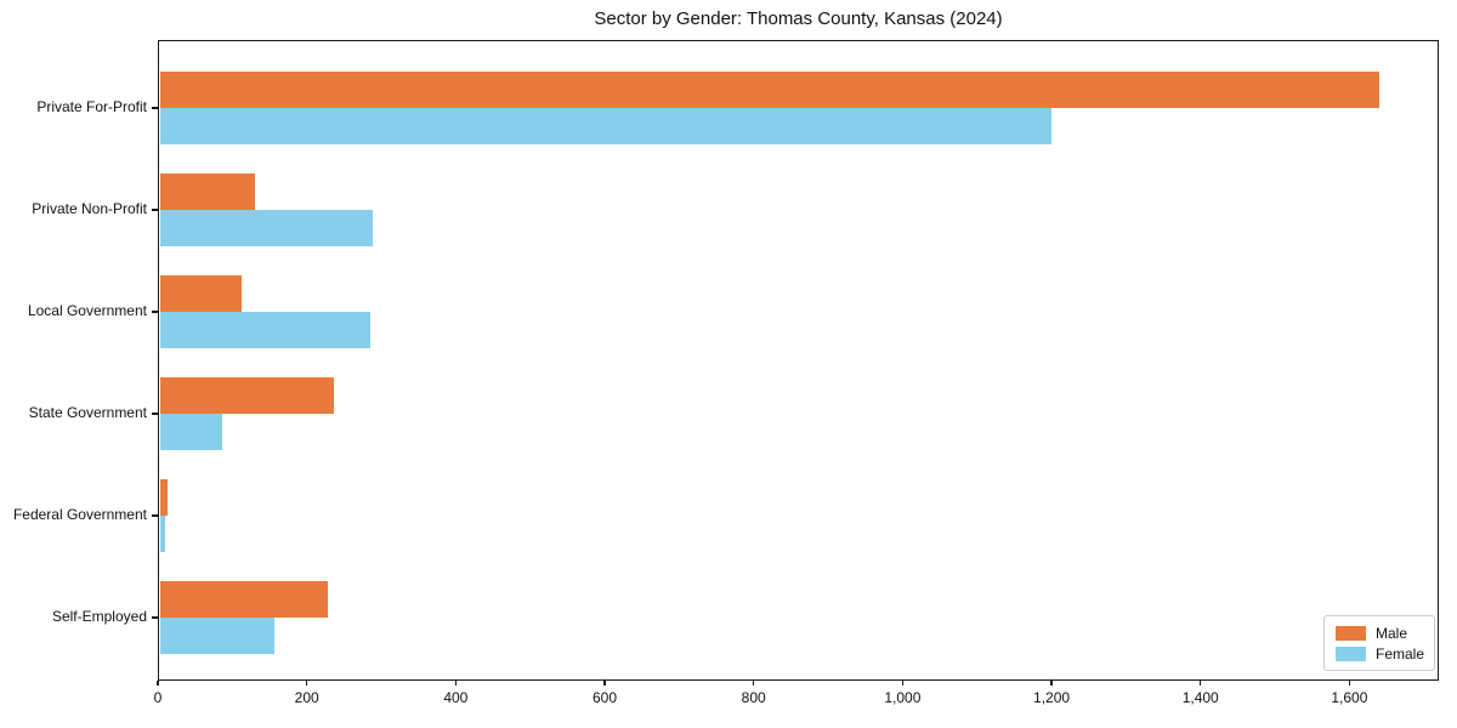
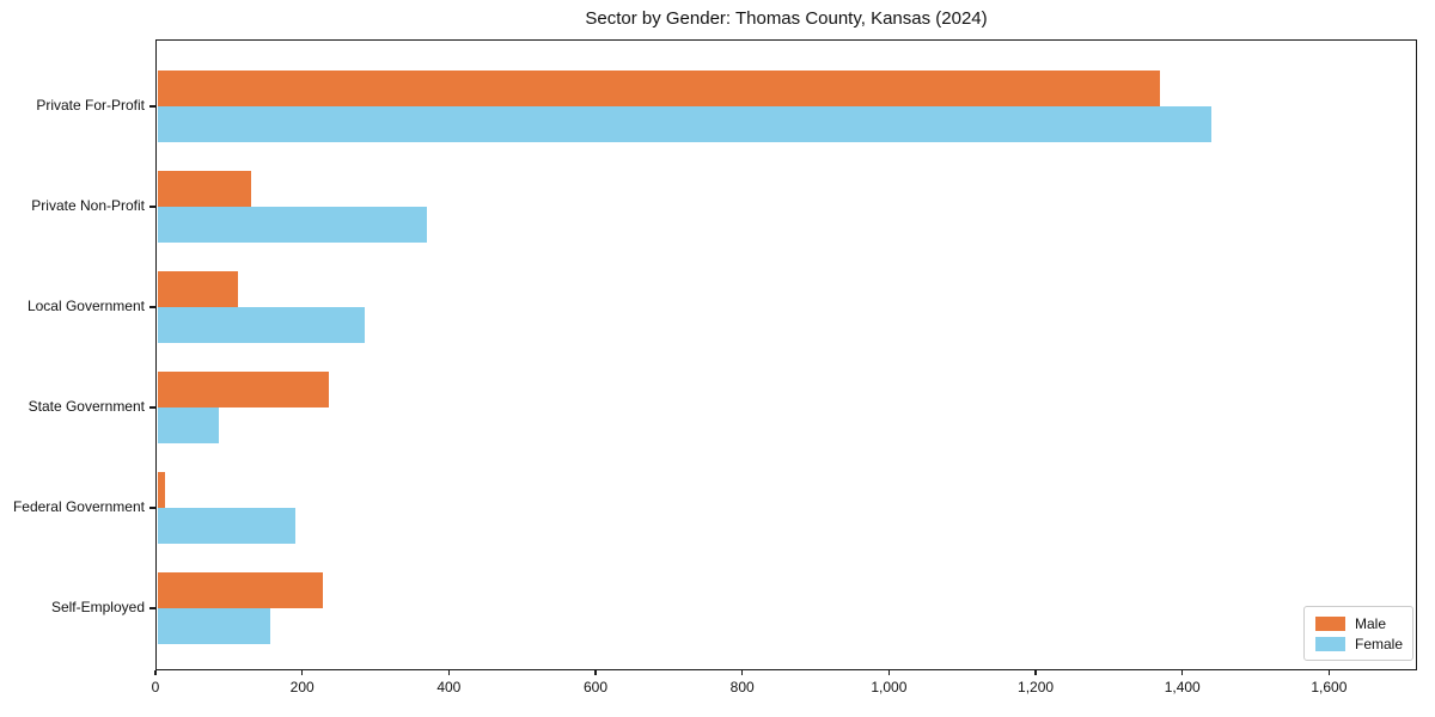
Male/Private For-Profit: 1640 -> 1370
Female/Private For-Profit: 1200 -> 1440
Female/Private Non-Profit: 290 -> 370
Female/Federal Government: 10 -> 190
